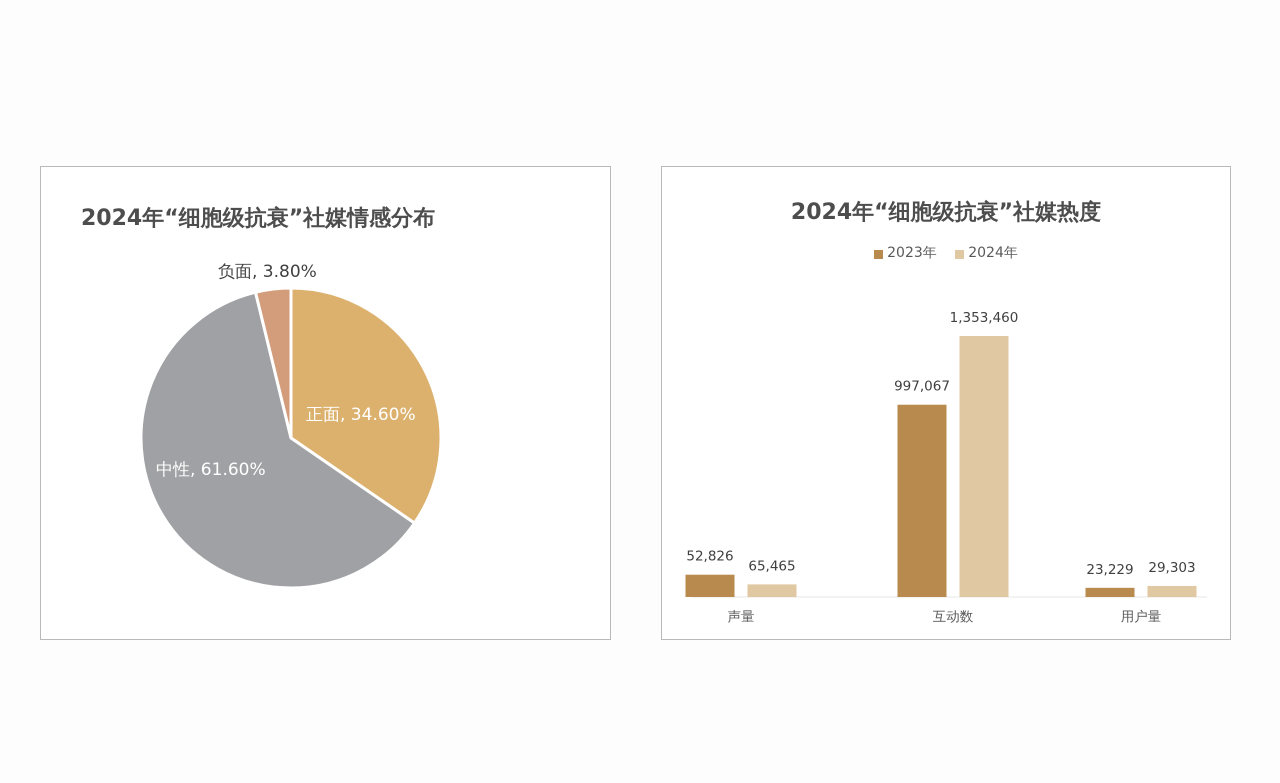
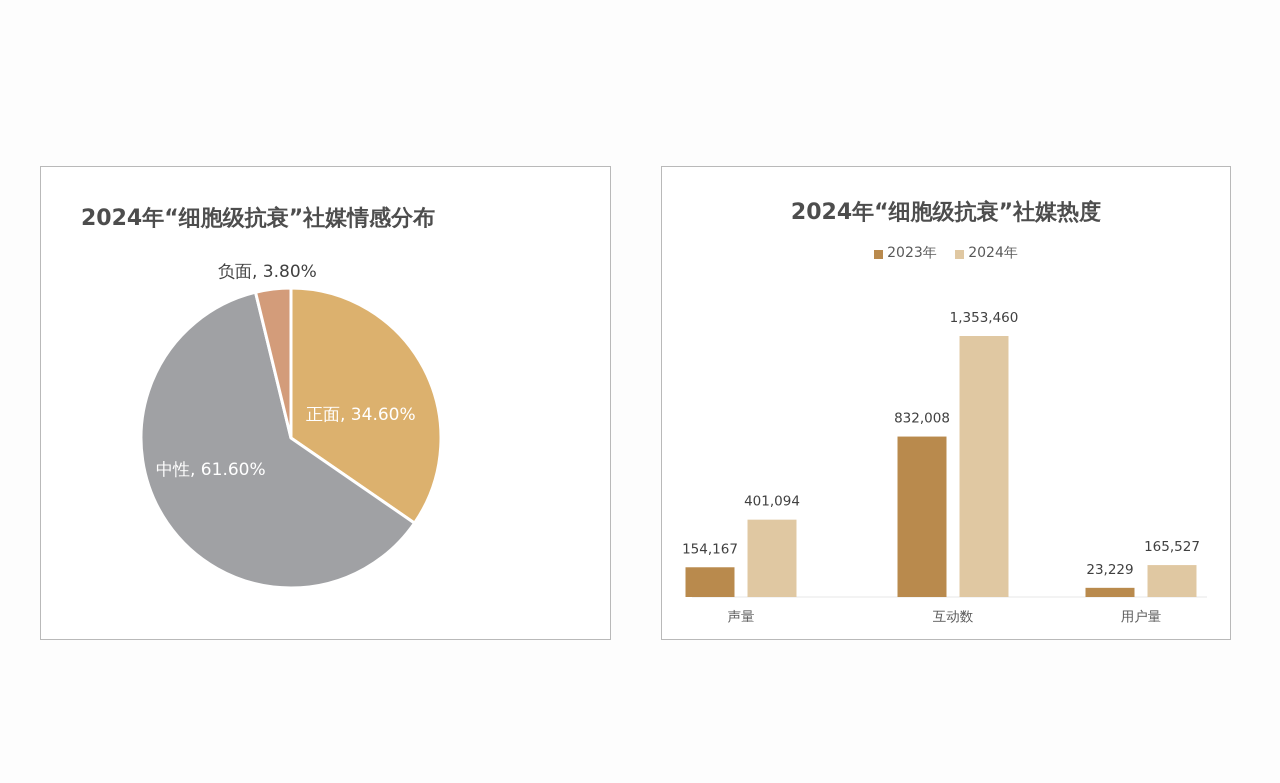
2024年“细胞级抗衰”社媒热度/2023年/声量: 52,826 -> 154,167
2024年“细胞级抗衰”社媒热度/2024年/声量: 65,465 -> 401,094
2024年“细胞级抗衰”社媒热度/2023年/互动数: 997,067 -> 832,008
2024年“细胞级抗衰”社媒热度/2024年/用户量: 29,303 -> 165,527
